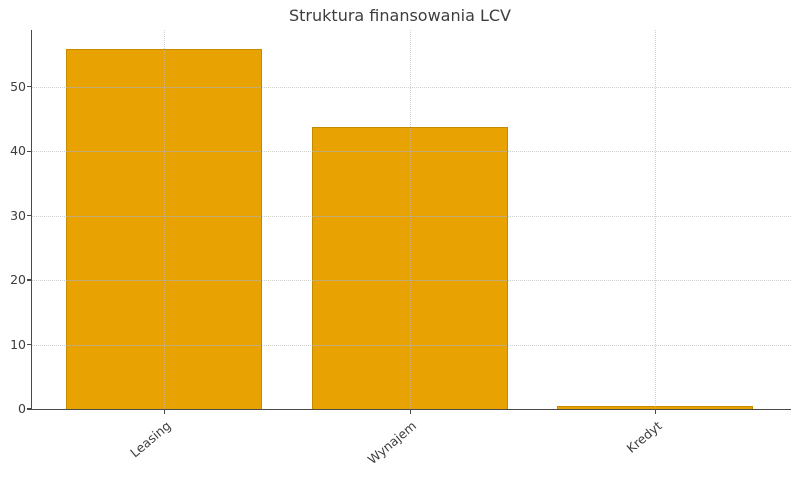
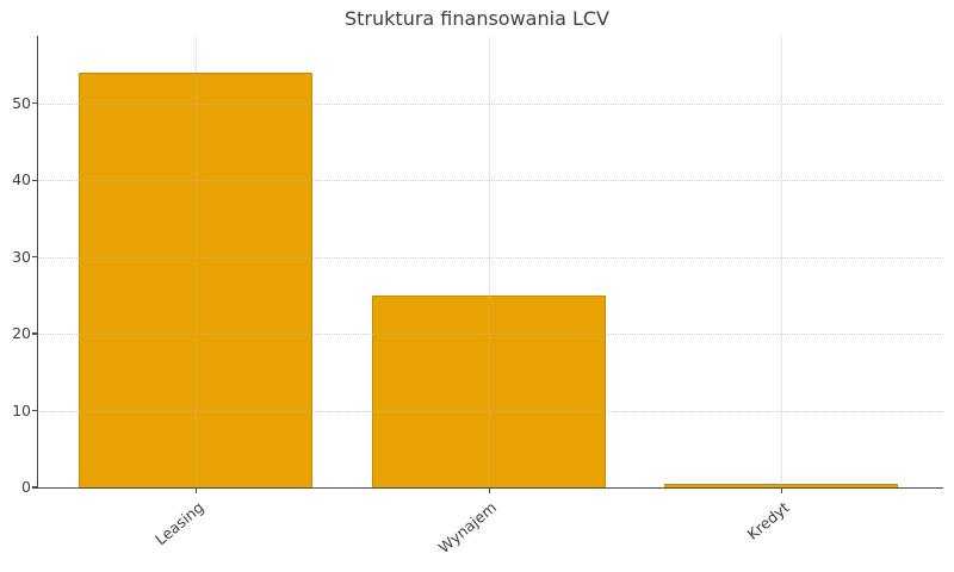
Leasing: 56 -> 54
Wynajem: 44 -> 25
